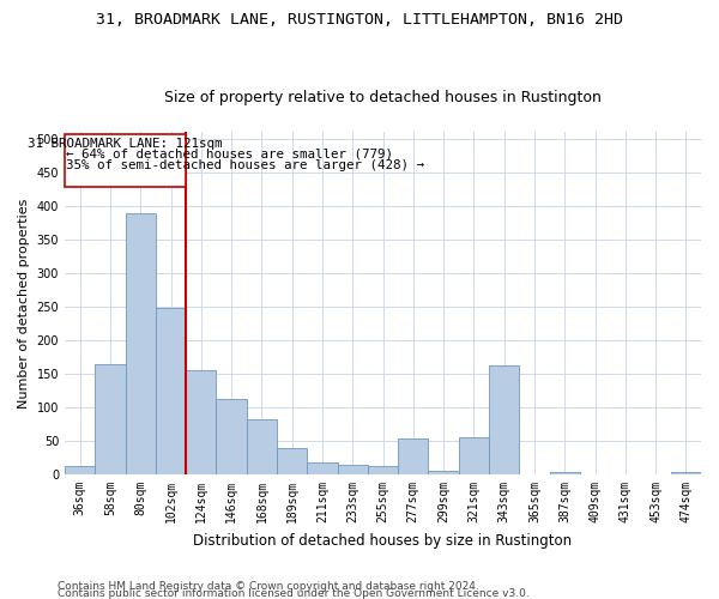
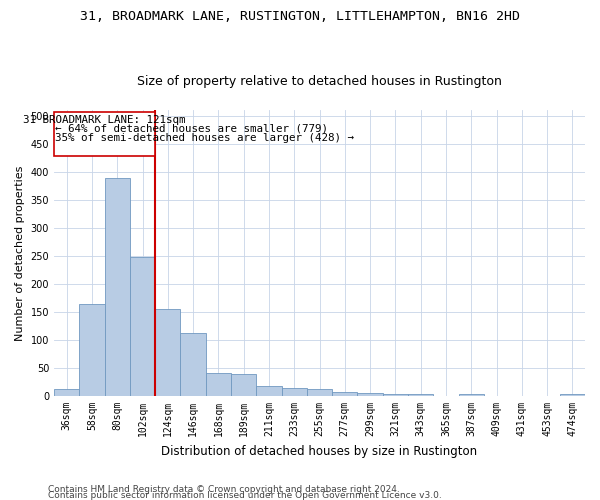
168sqm: 82 -> 42
277sqm: 54 -> 8
321sqm: 56 -> 4
343sqm: 162 -> 3
